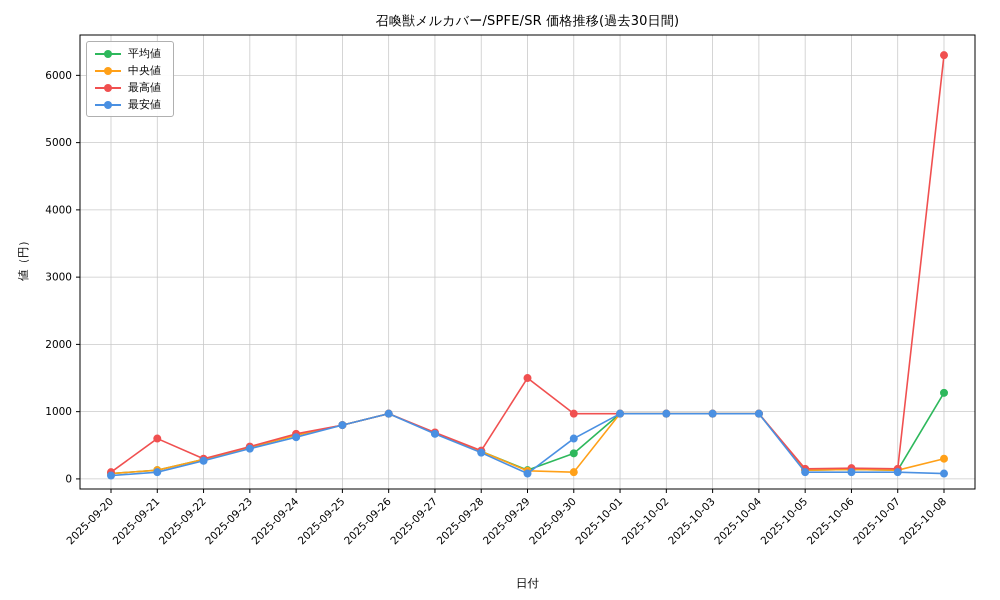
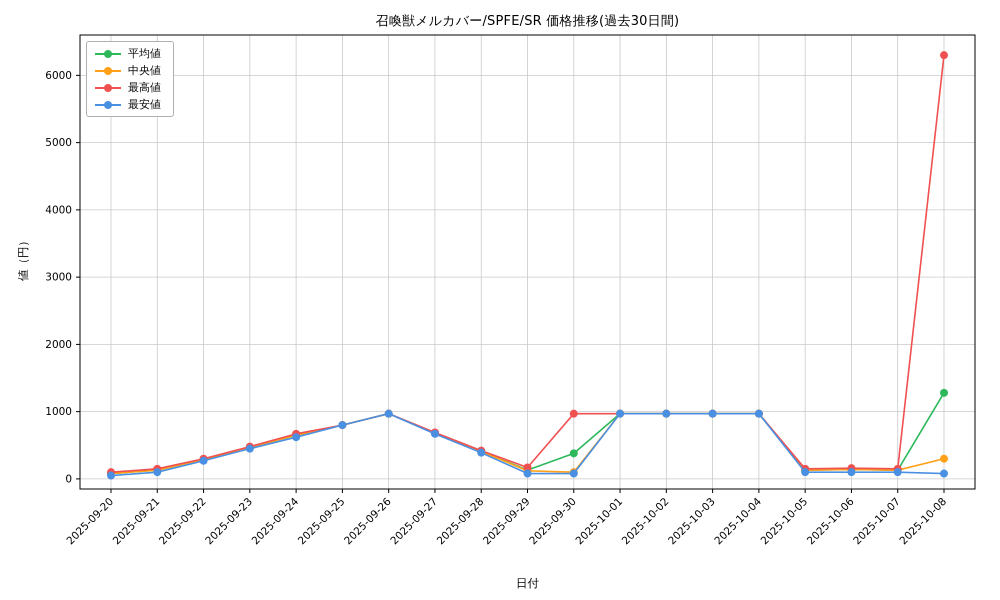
最高値/2025-09-21: 600 -> 200
最高値/2025-09-29: 1500 -> 200
最安値/2025-09-30: 600 -> 100
